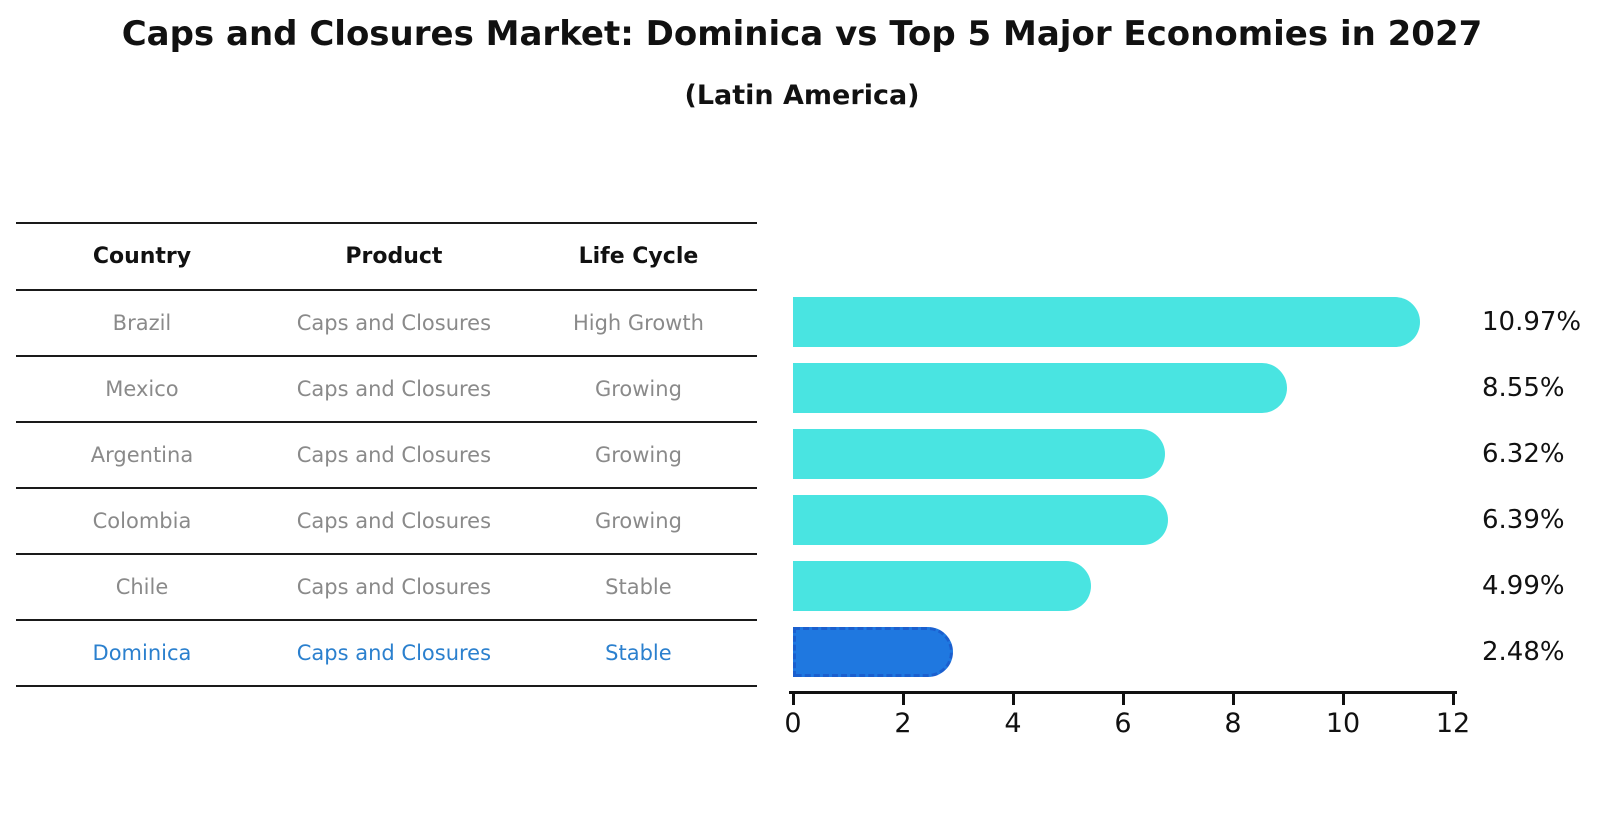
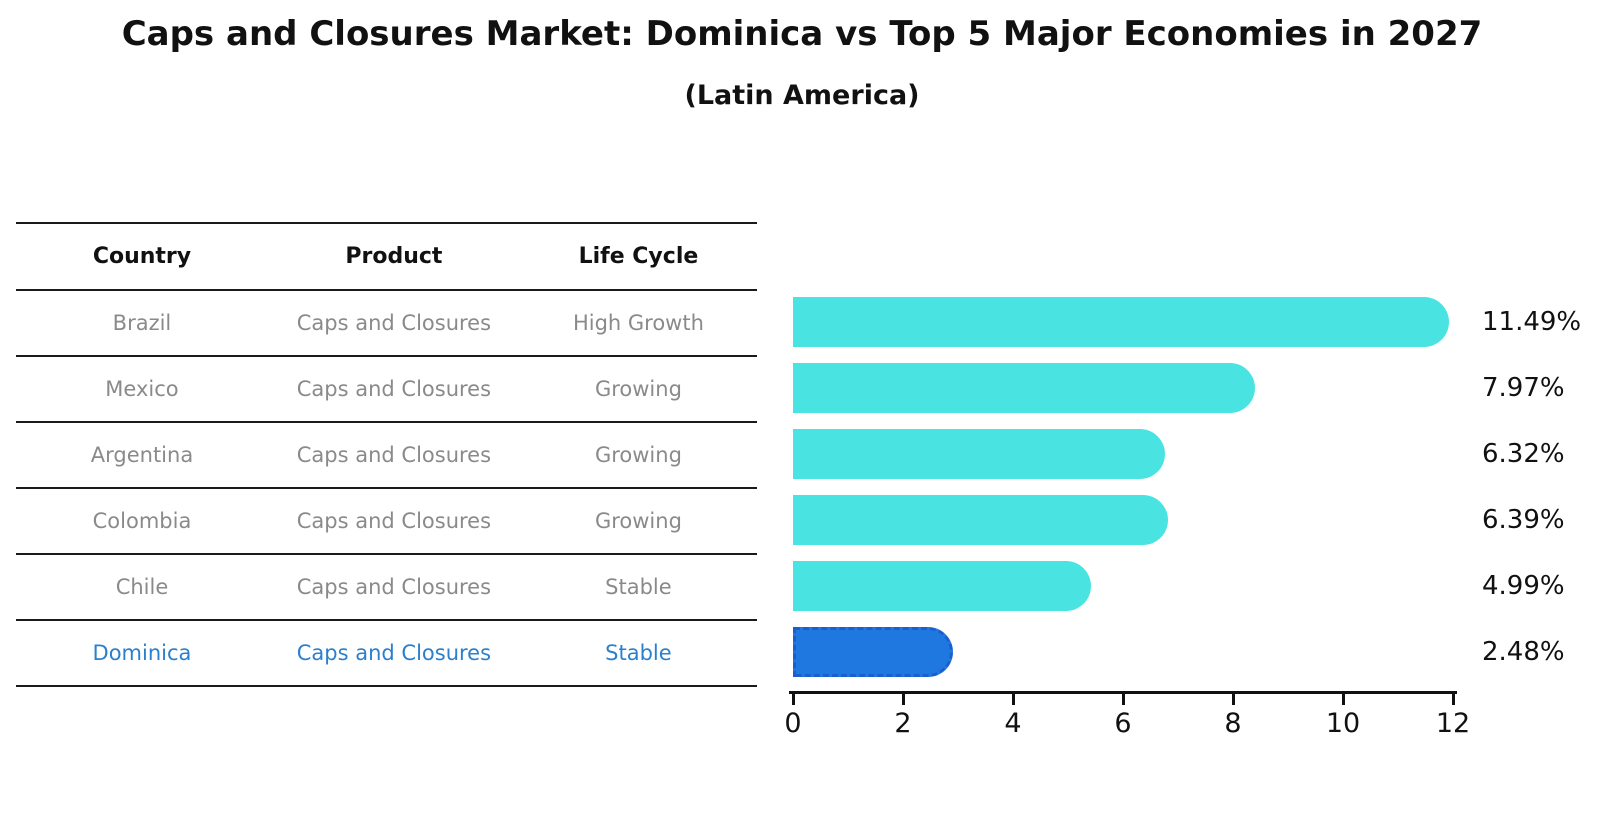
Brazil: 10.97% -> 11.49%
Mexico: 8.55% -> 7.97%
